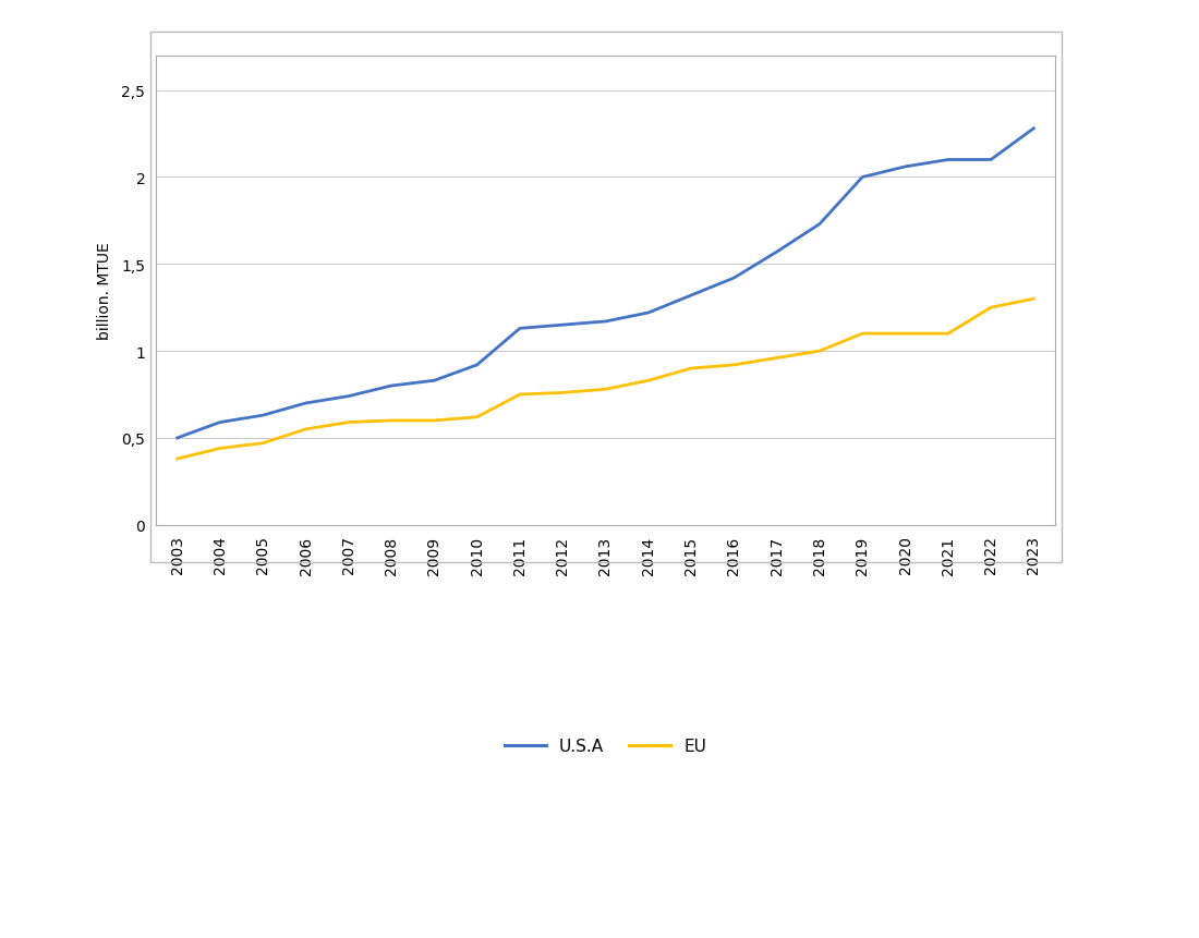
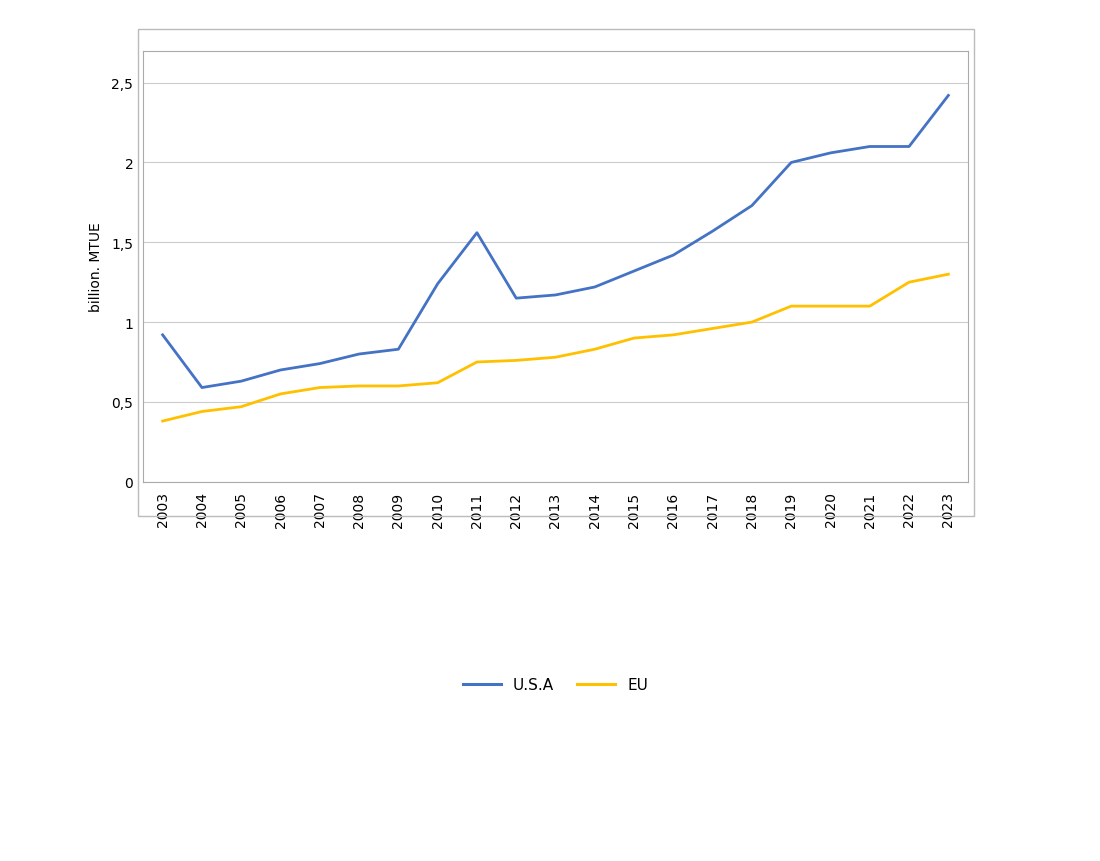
U.S.A/2003: 0,50 -> 0,92
U.S.A/2010: 0,92 -> 1,24
U.S.A/2011: 1,13 -> 1,56
U.S.A/2023: 2,28 -> 2,42
